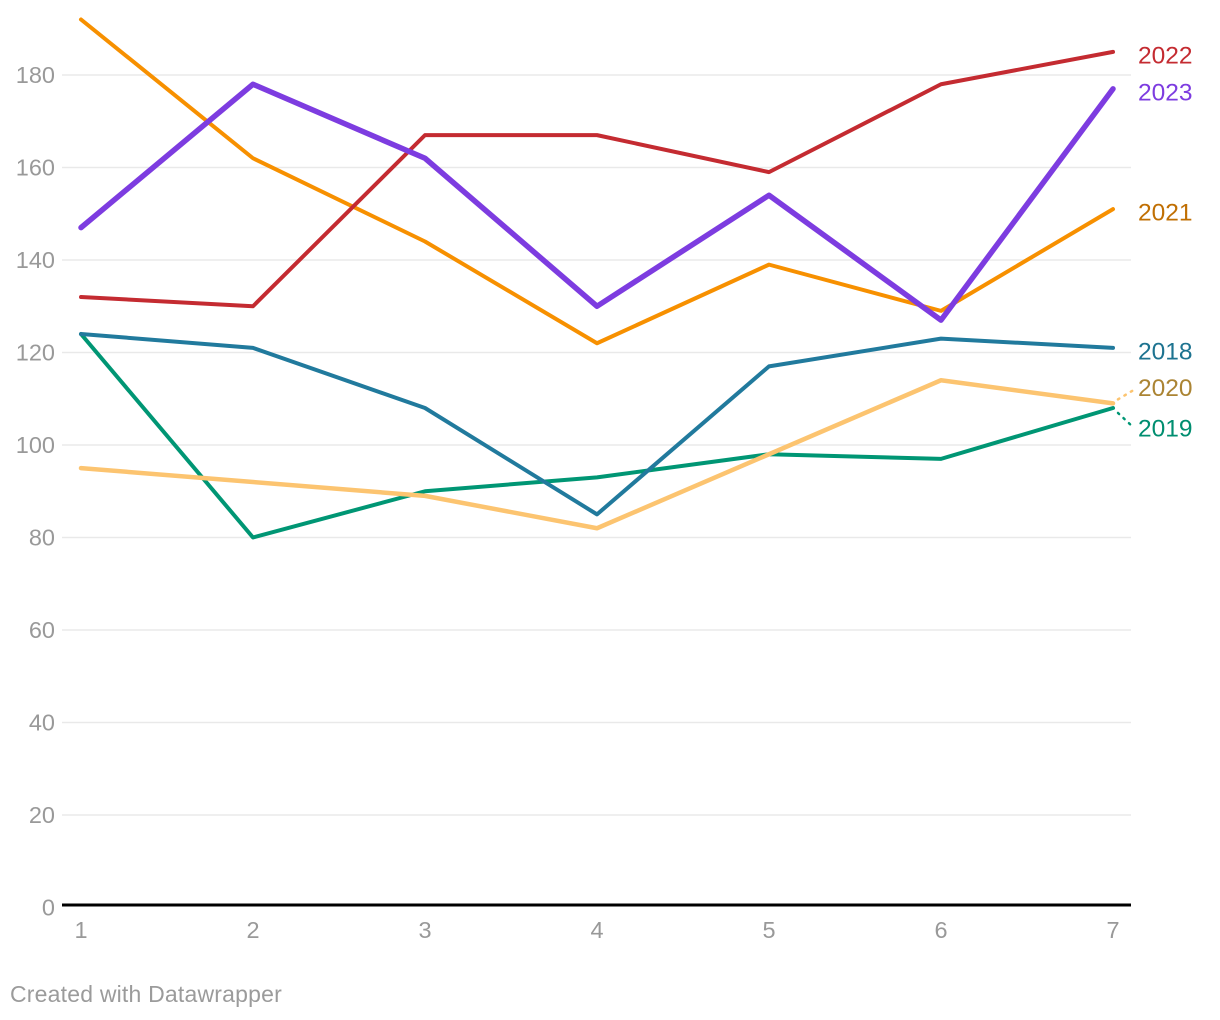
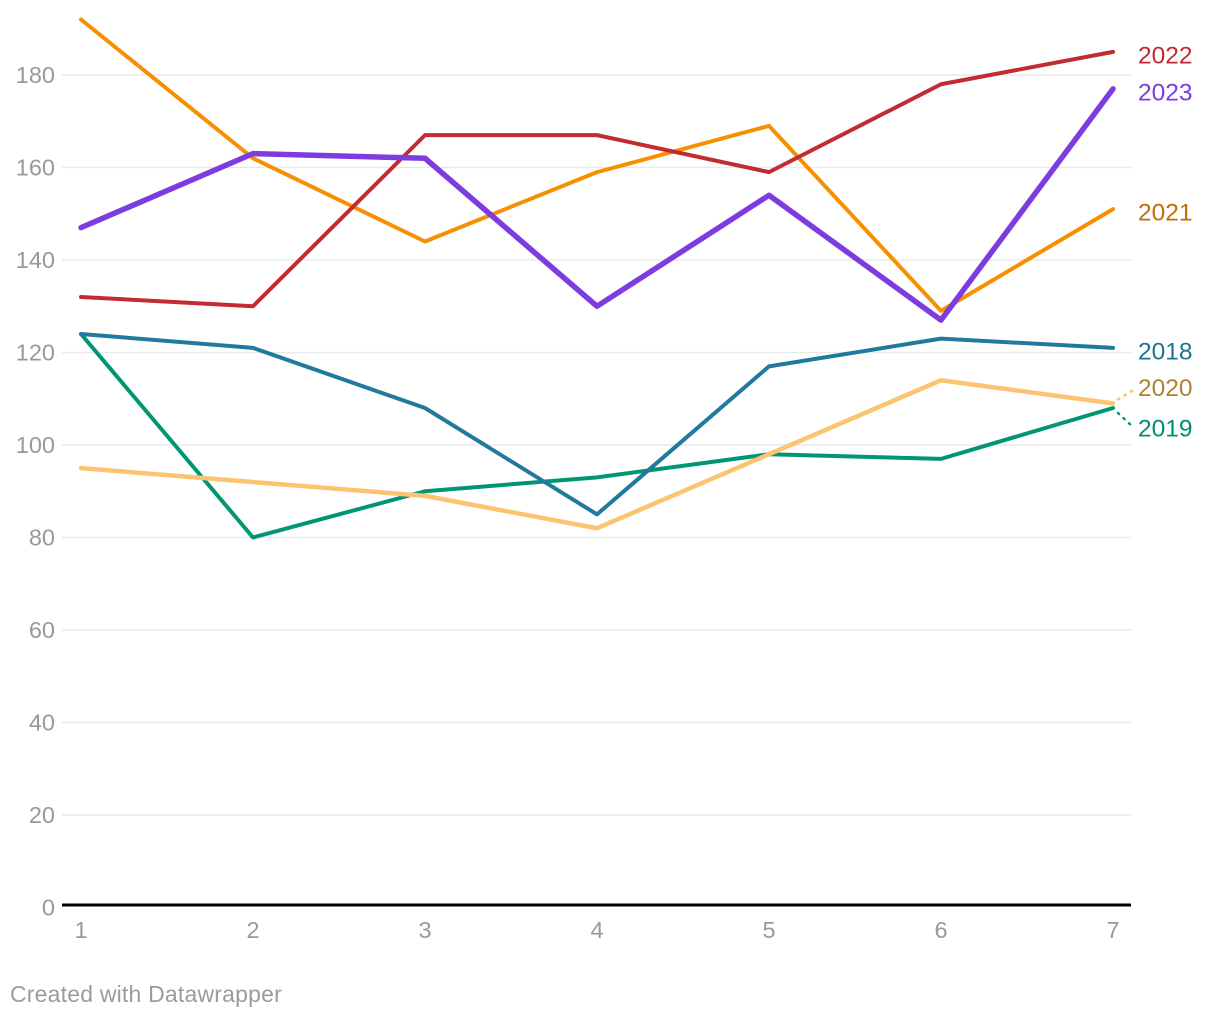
2023/2: 178 -> 163
2021/4: 122 -> 159
2021/5: 139 -> 169
